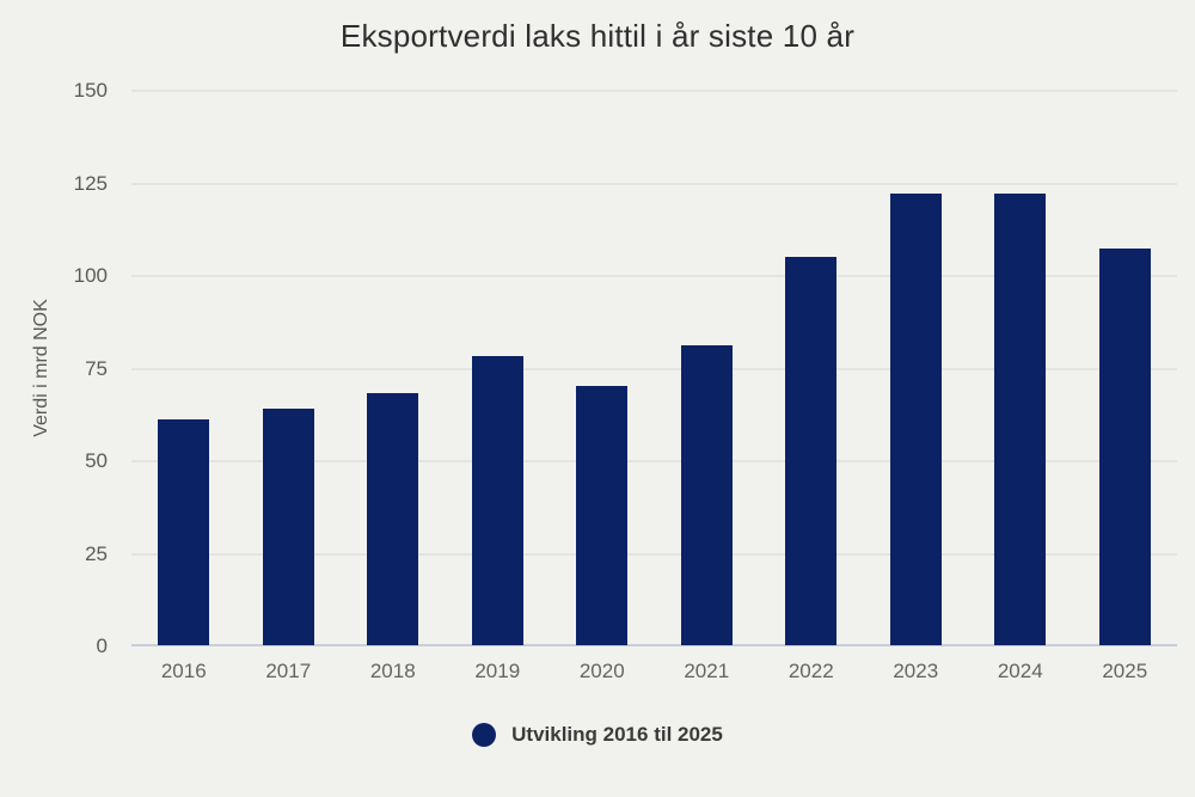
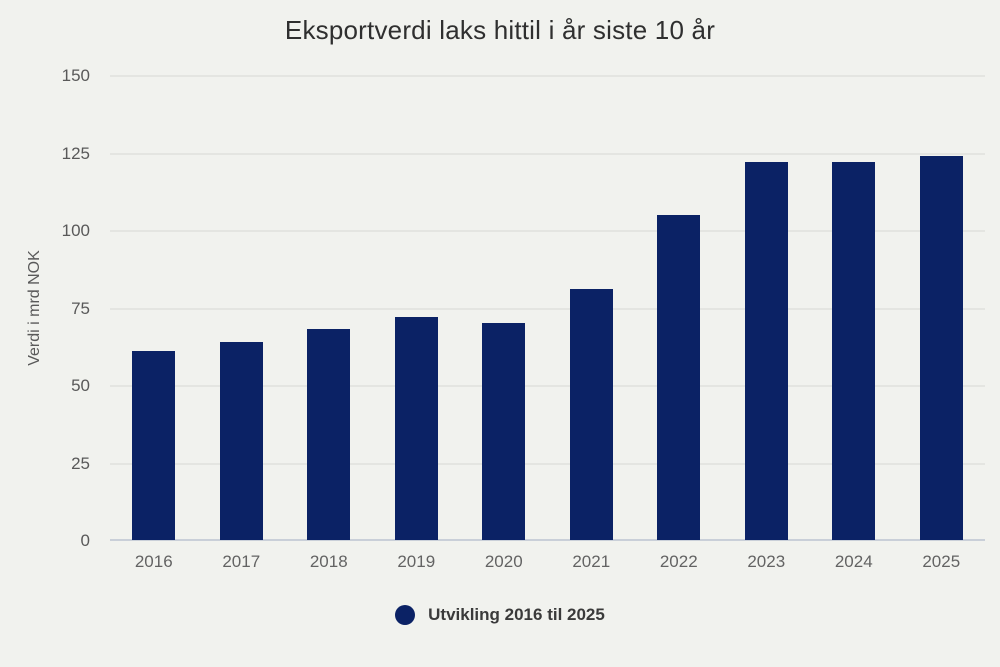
2019: 78 -> 72
2025: 107 -> 124
